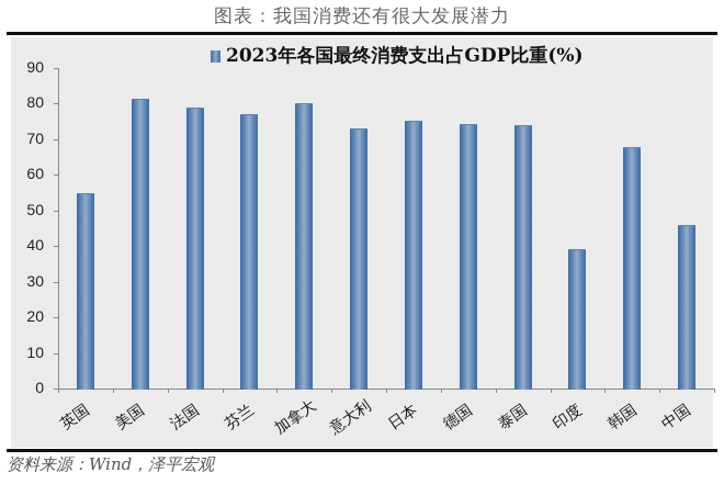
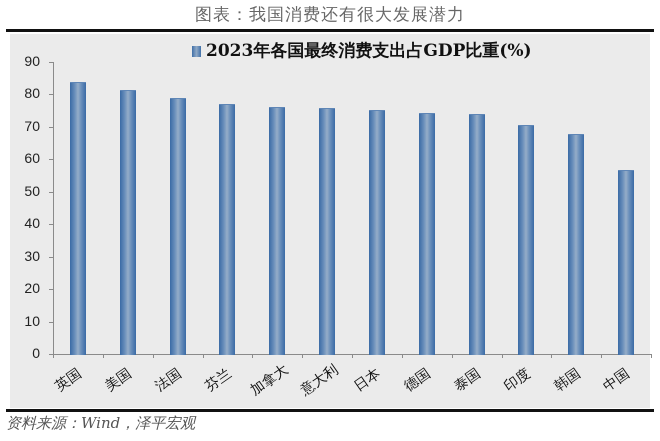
英国: 55 -> 84
加拿大: 80 -> 76
意大利: 73 -> 76
印度: 39 -> 71
中国: 46 -> 57
